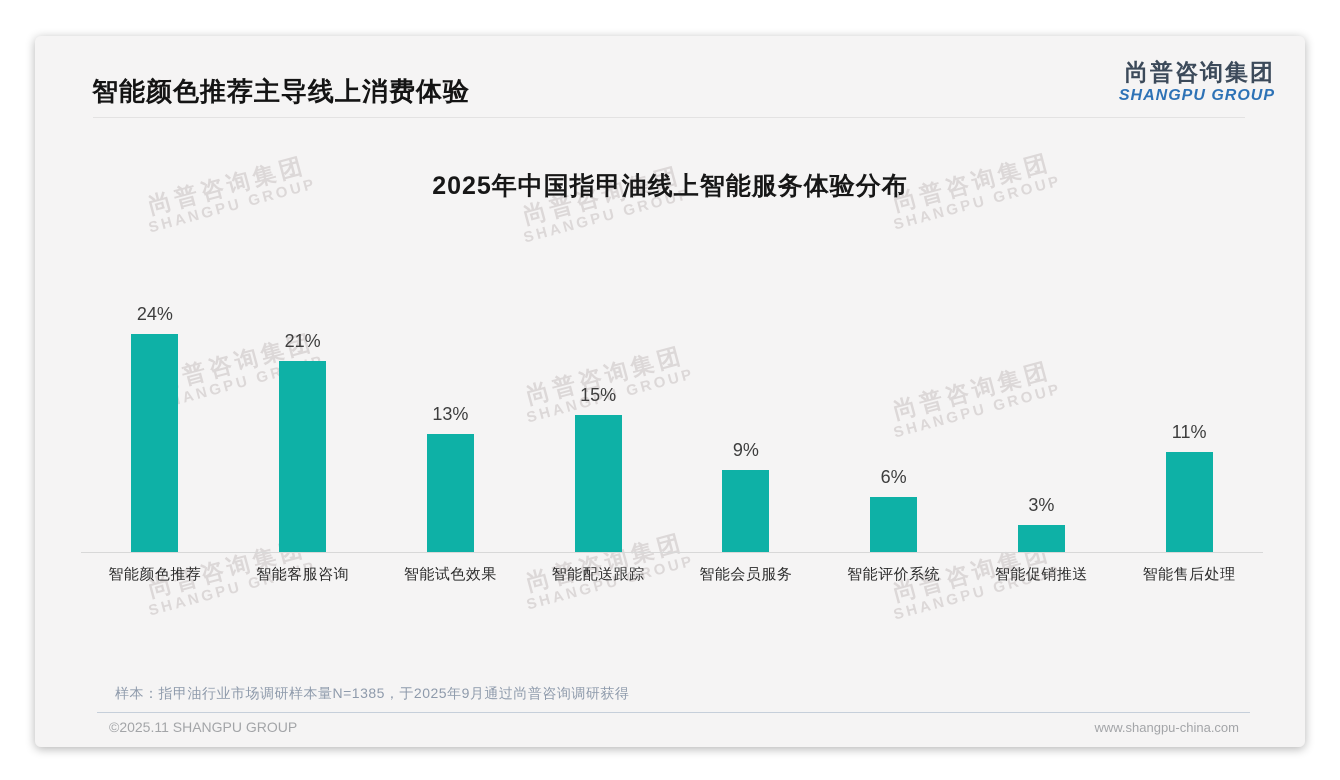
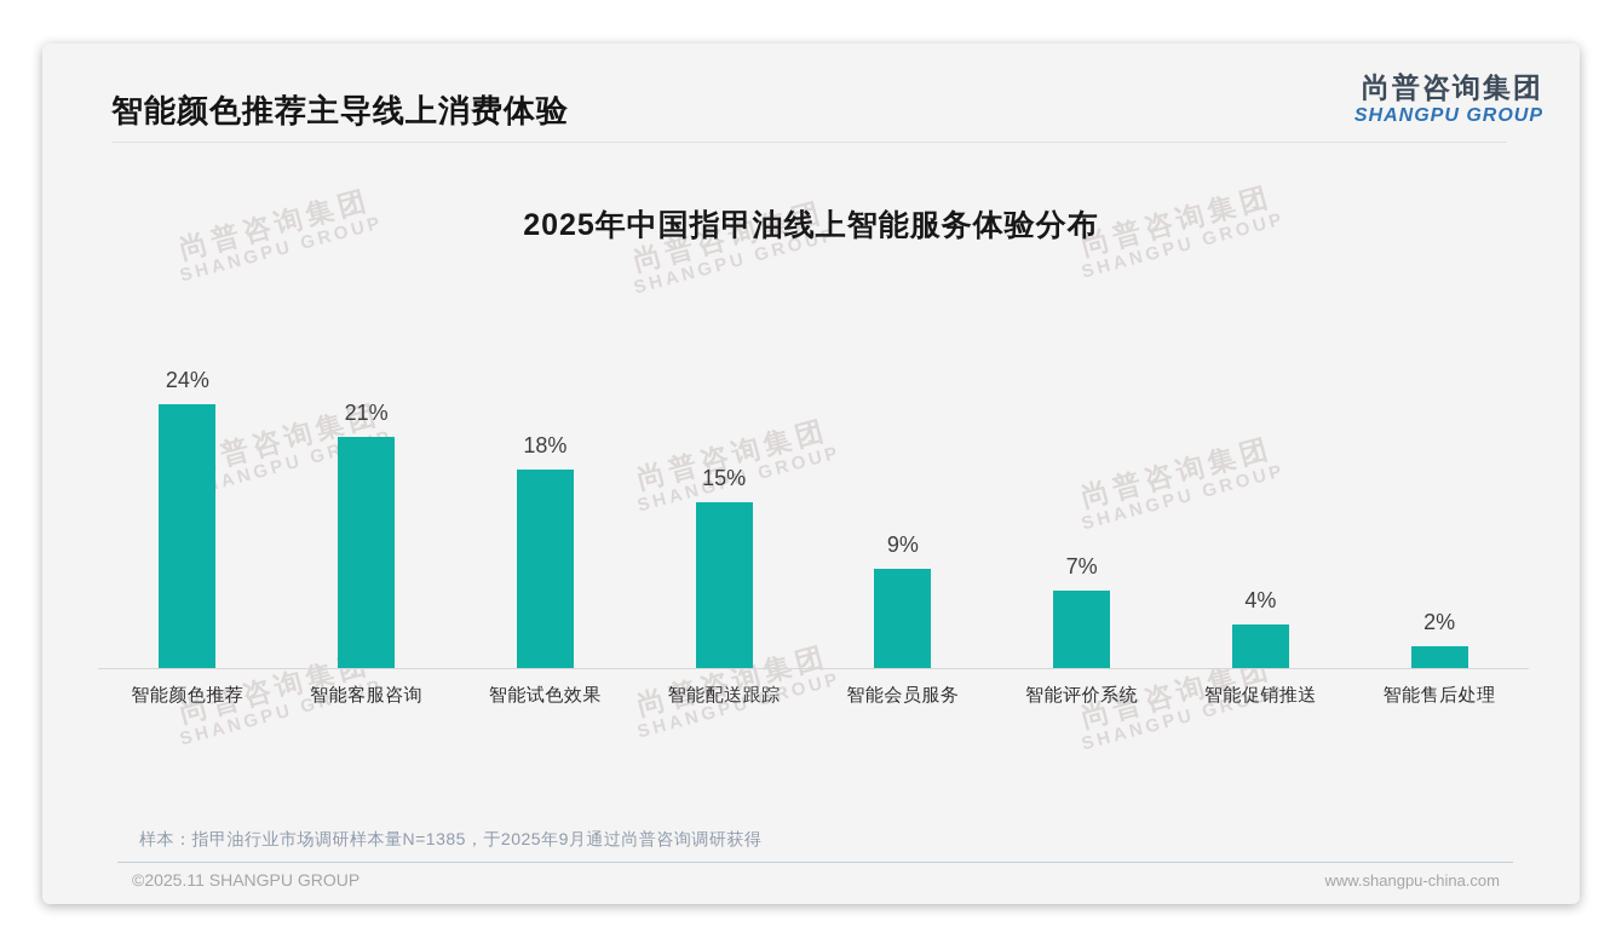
智能试色效果: 13% -> 18%
智能评价系统: 6% -> 7%
智能促销推送: 3% -> 4%
智能售后处理: 11% -> 2%
